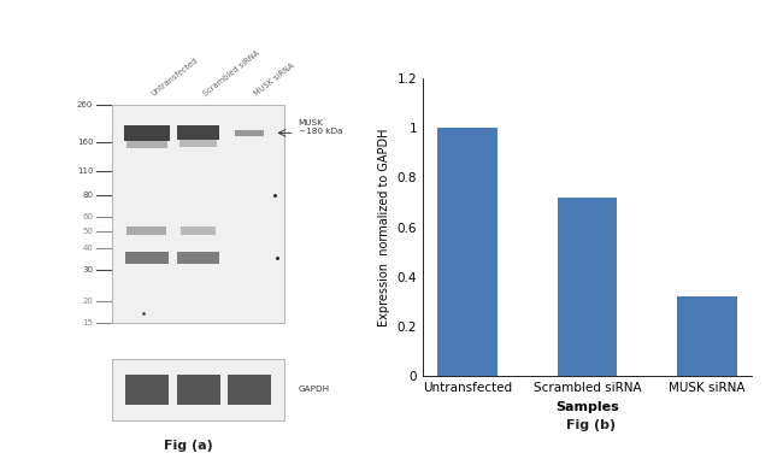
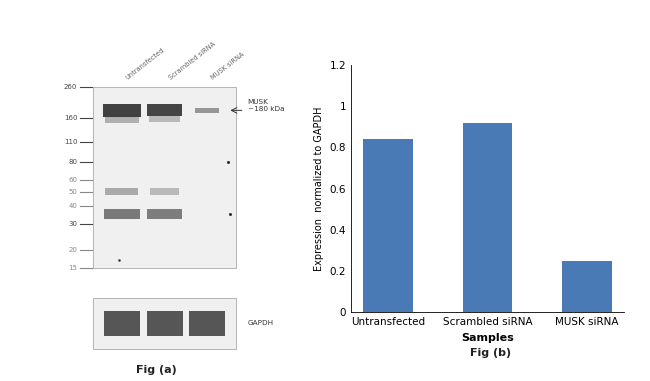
Untransfected: 1.00 -> 0.84
Scrambled siRNA: 0.72 -> 0.92
MUSK siRNA: 0.32 -> 0.25
